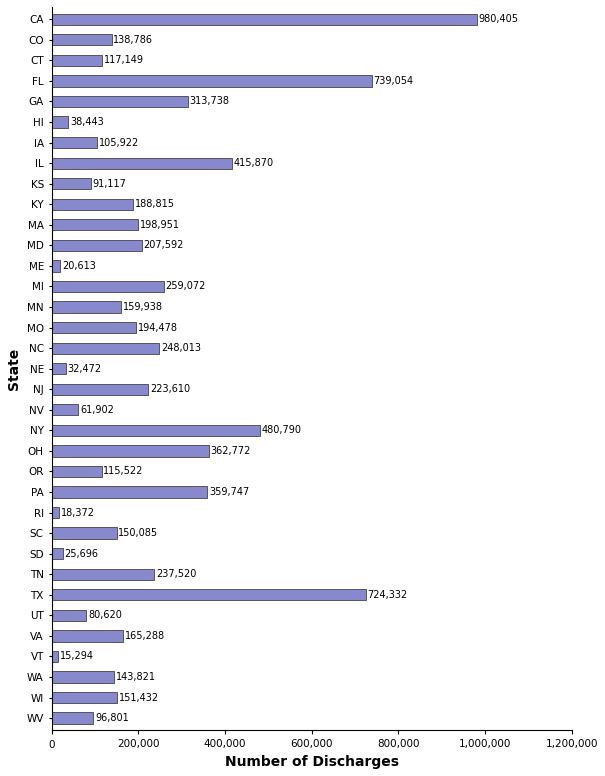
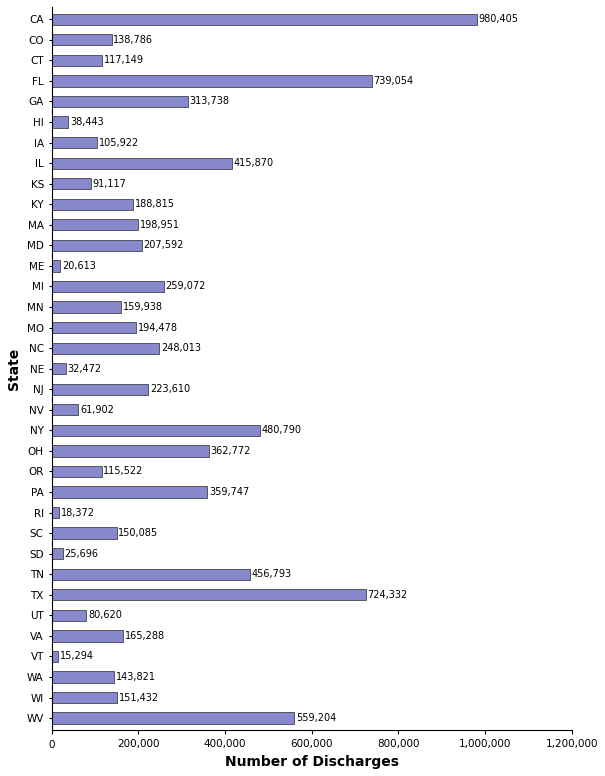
TN: 237,520 -> 456,793
WV: 96,801 -> 559,204
